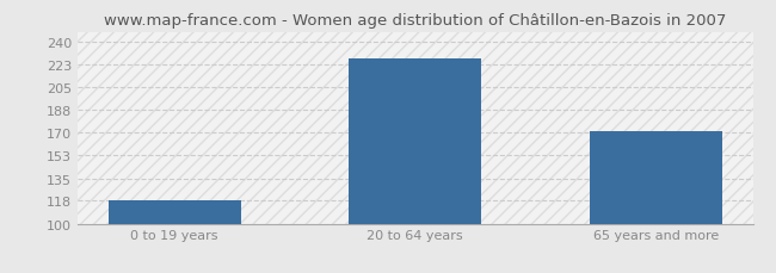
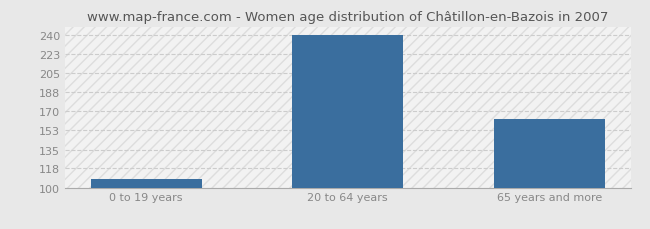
0 to 19 years: 118 -> 108
20 to 64 years: 227 -> 240
65 years and more: 171 -> 163
